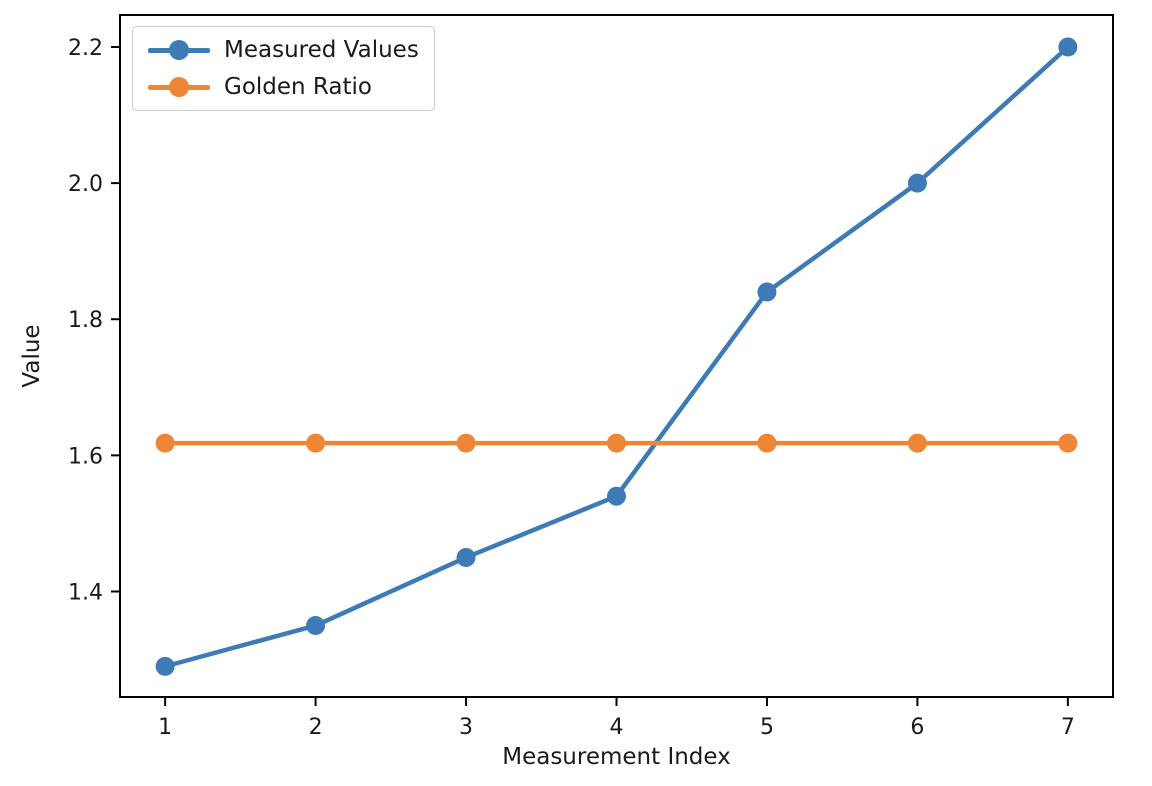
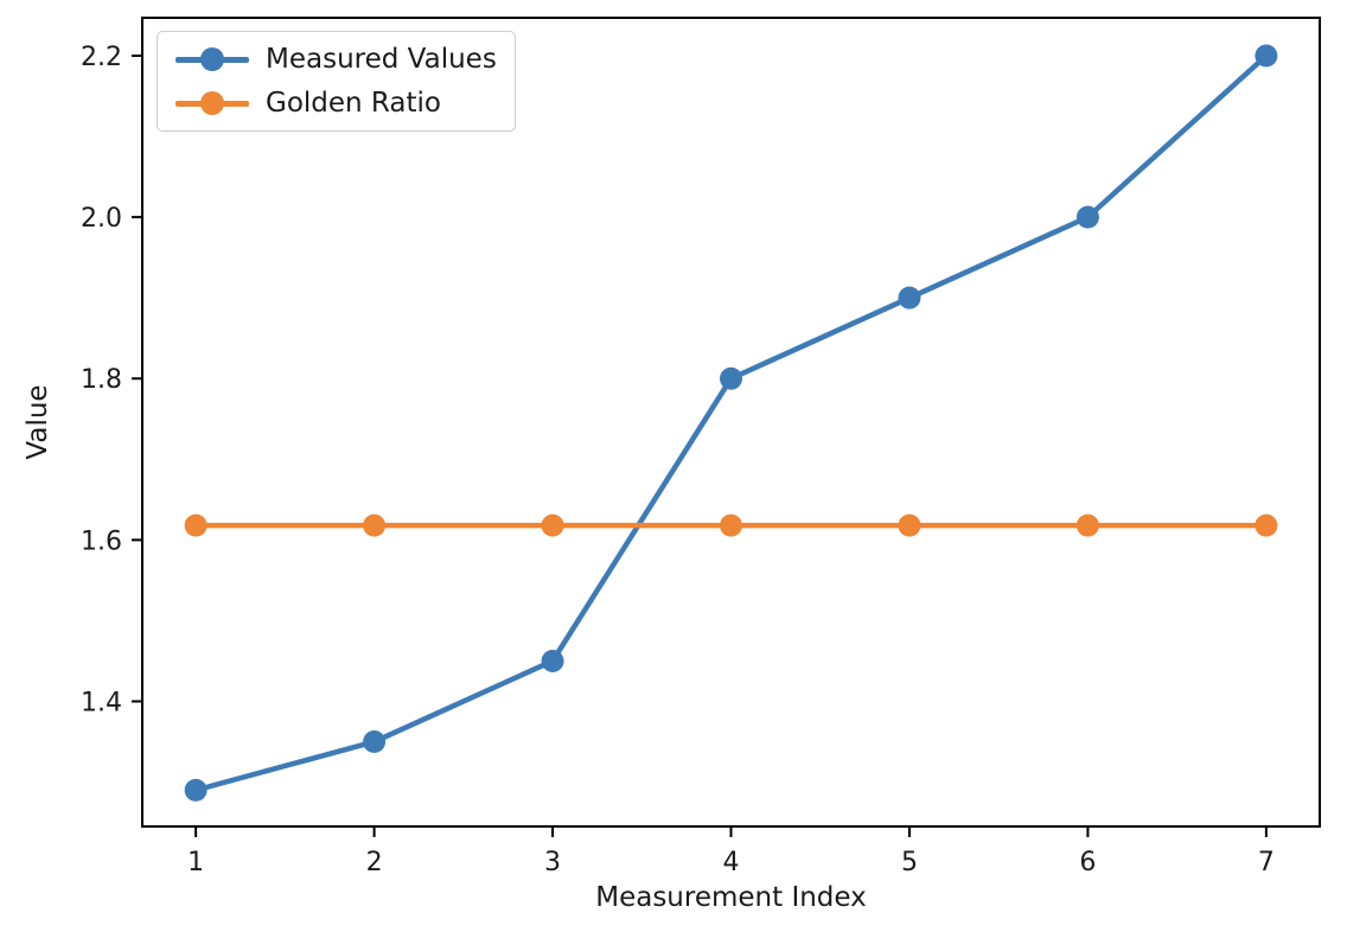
Measured Values/4: 1.54 -> 1.80
Measured Values/5: 1.84 -> 1.90
